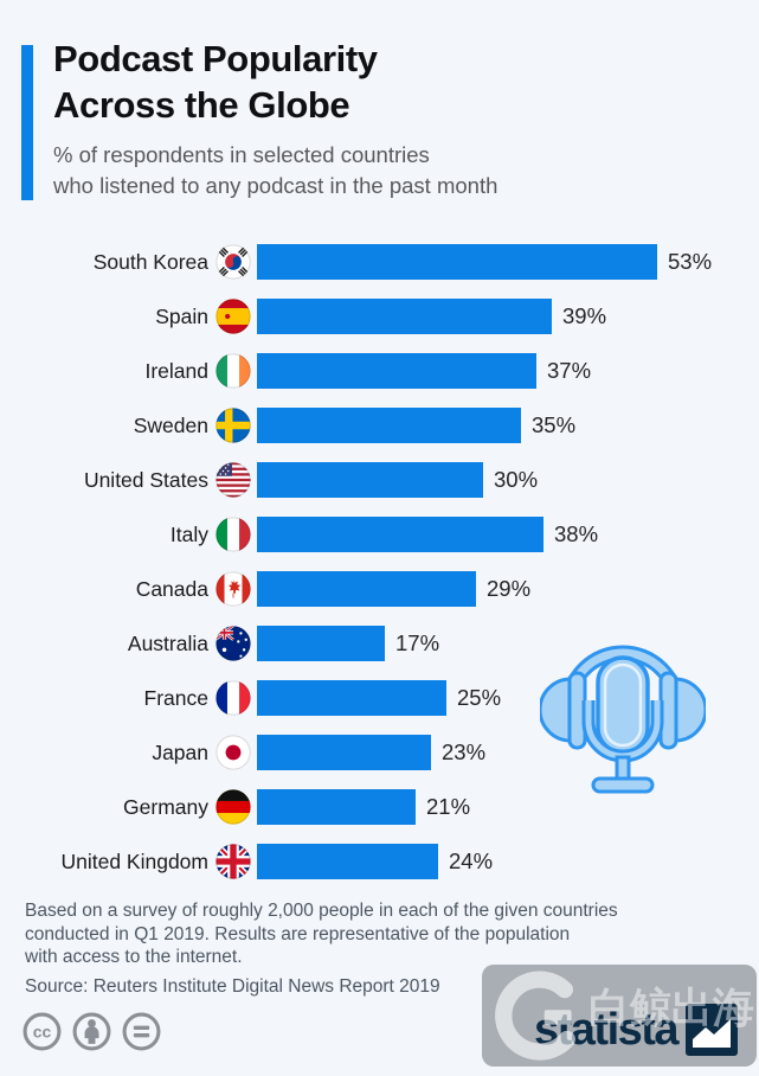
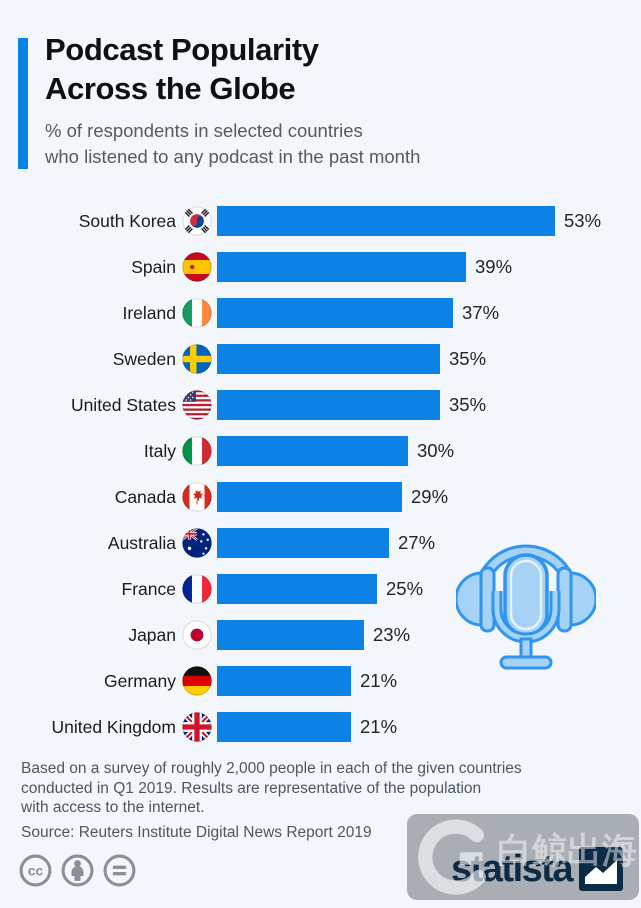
United States: 30% -> 35%
Italy: 38% -> 30%
Australia: 17% -> 27%
United Kingdom: 24% -> 21%
